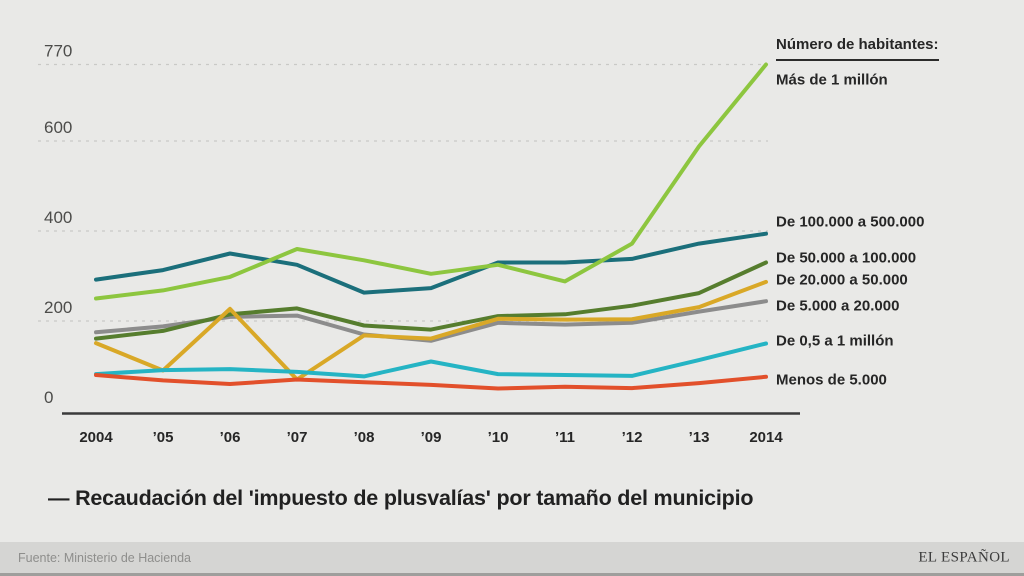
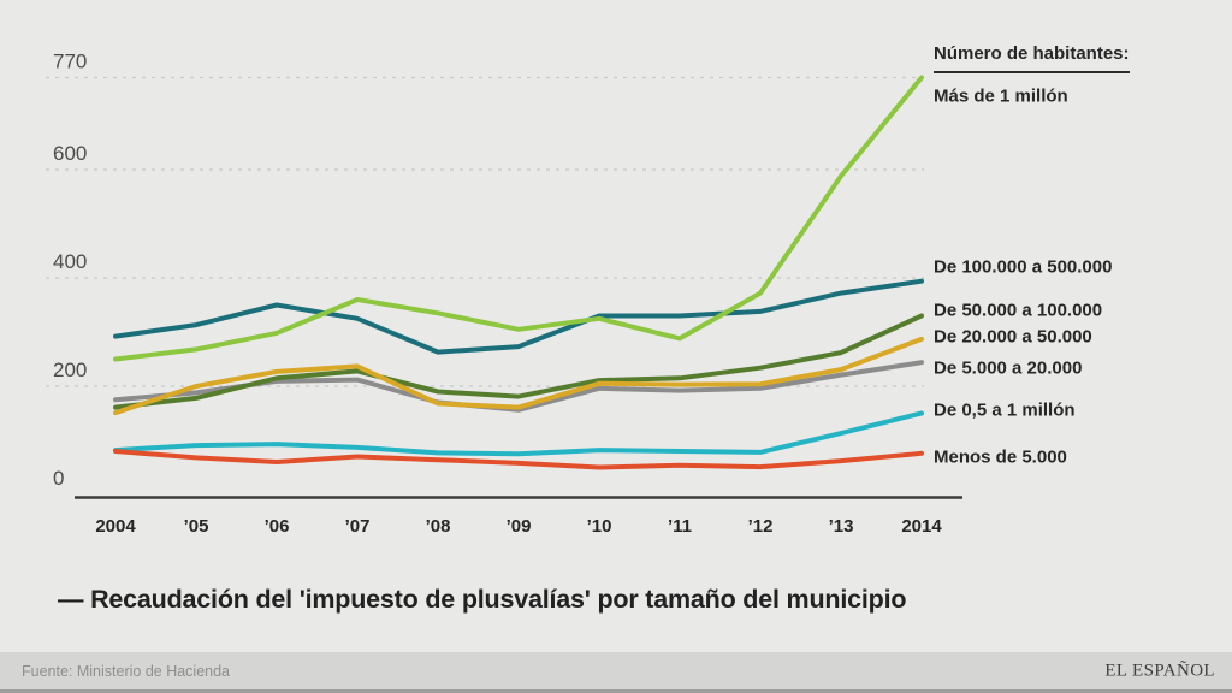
De 20.000 a 50.000/’05: 90 -> 200
De 20.000 a 50.000/’07: 70 -> 240
De 0,5 a 1 millón/’09: 110 -> 80
